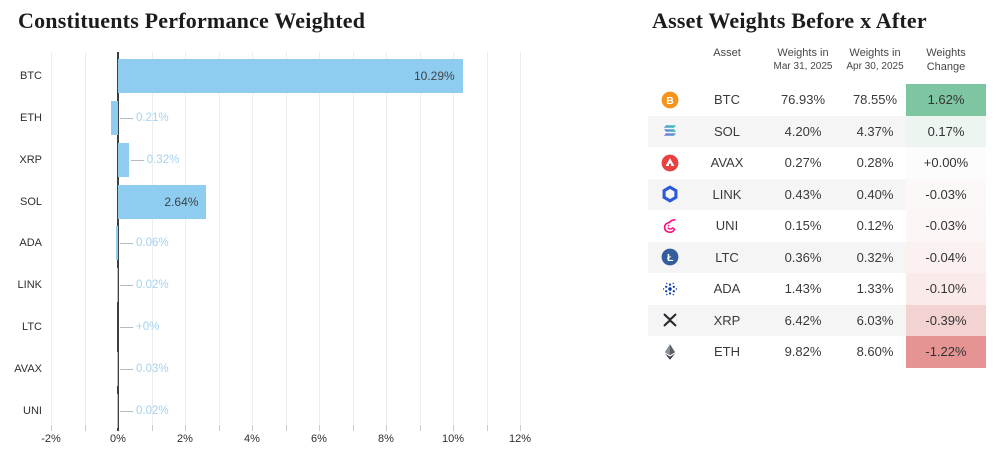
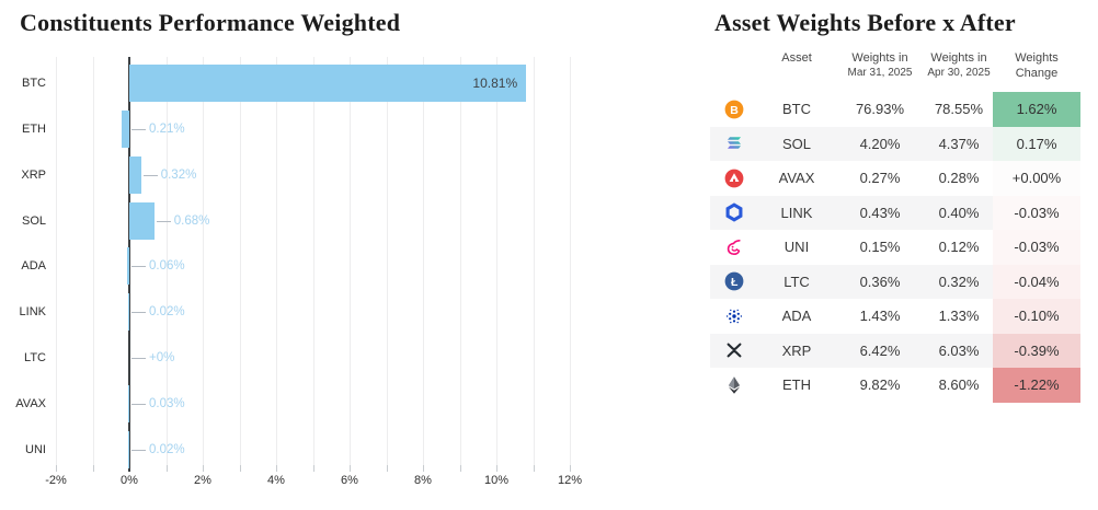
BTC: 10.29% -> 10.81%
SOL: 2.64% -> 0.68%
